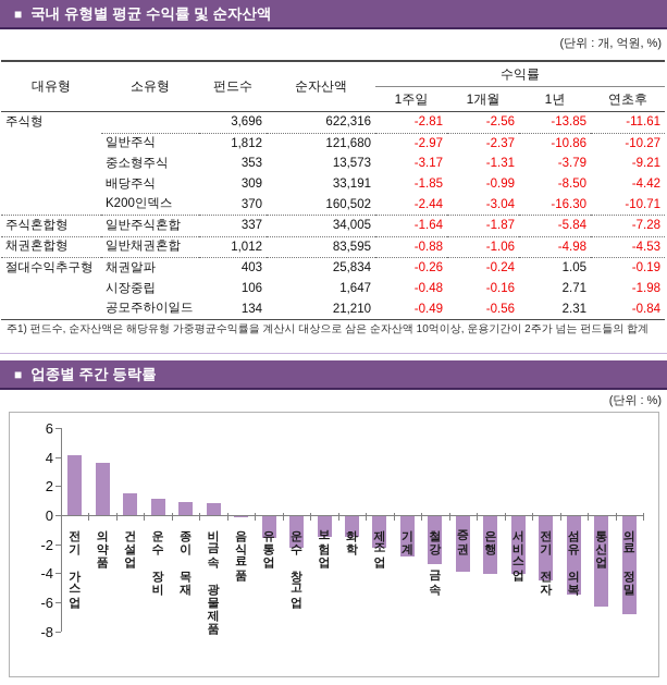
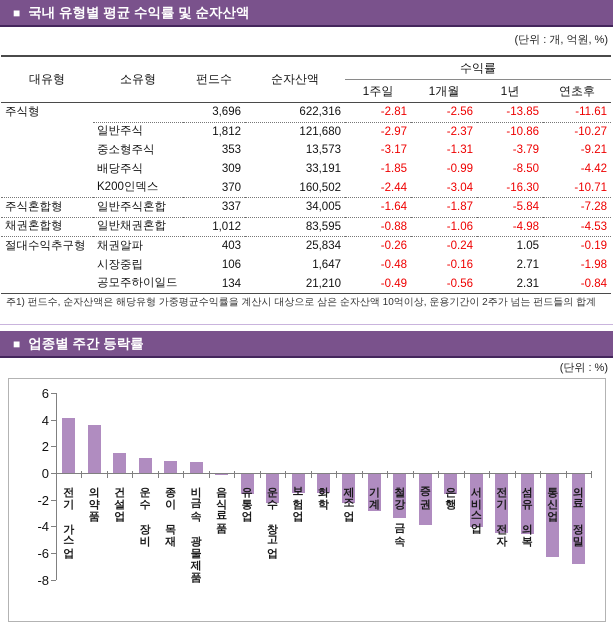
은행: -4.0 -> -1.5
섬유 의복: -5.4 -> -4.5
